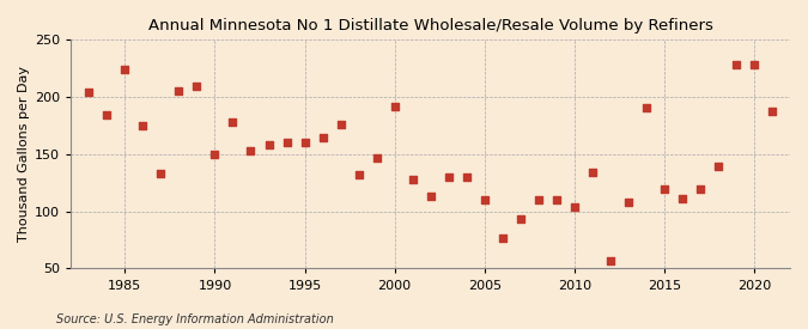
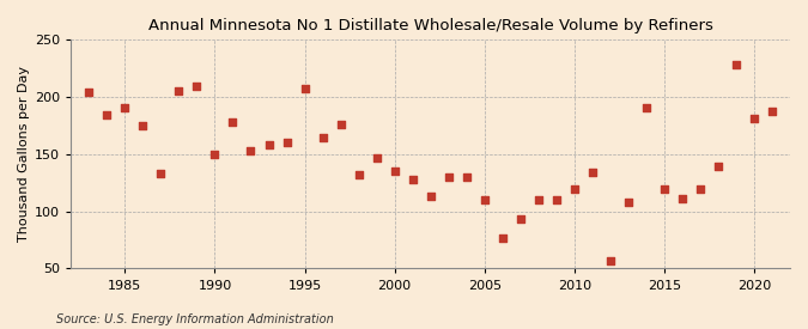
1985: 224 -> 191
1995: 160 -> 207
2000: 192 -> 135
2010: 104 -> 120
2020: 228 -> 181
